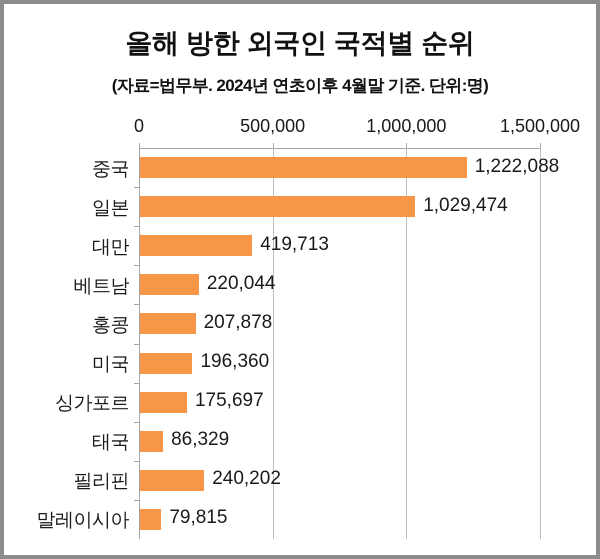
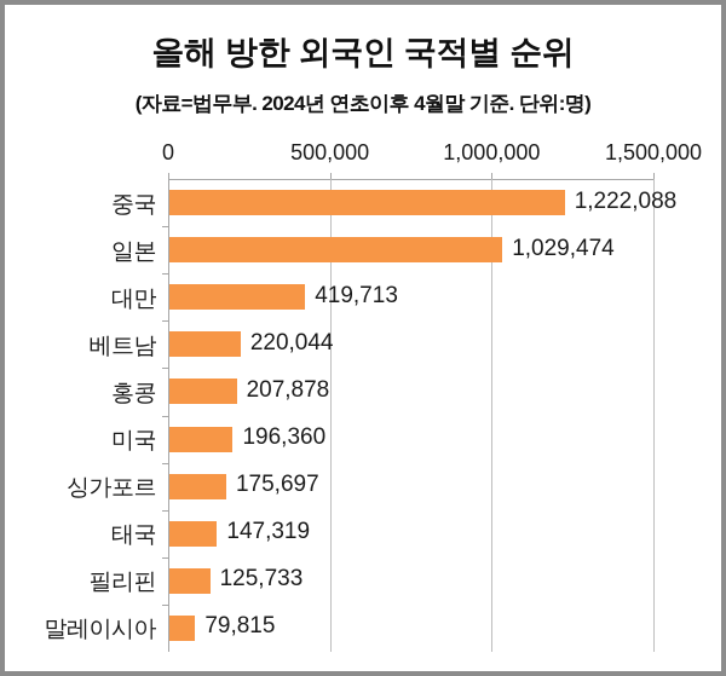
태국: 86,329 -> 147,319
필리핀: 240,202 -> 125,733
